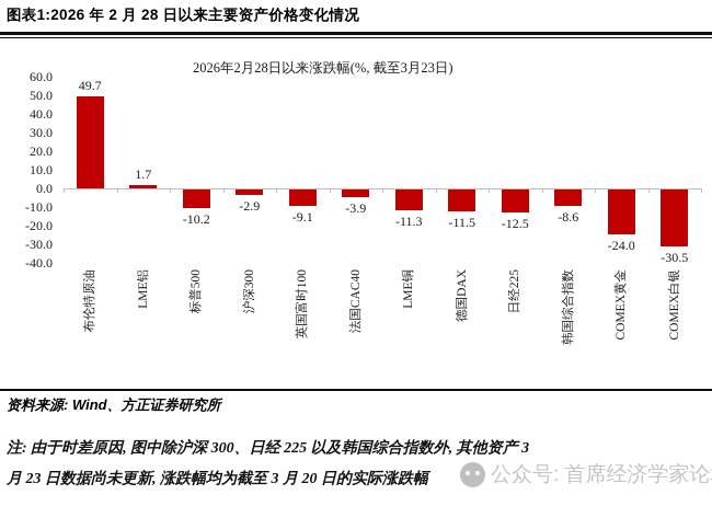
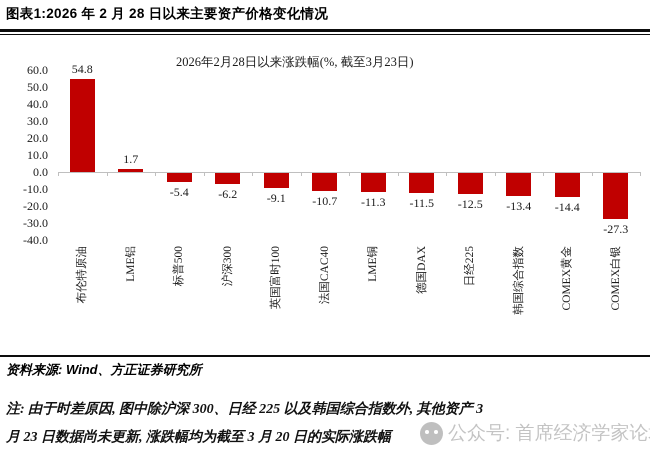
布伦特原油: 49.7 -> 54.8
标普500: -10.2 -> -5.4
沪深300: -2.9 -> -6.2
法国CAC40: -3.9 -> -10.7
韩国综合指数: -8.6 -> -13.4
COMEX黄金: -24.0 -> -14.4
COMEX白银: -30.5 -> -27.3
